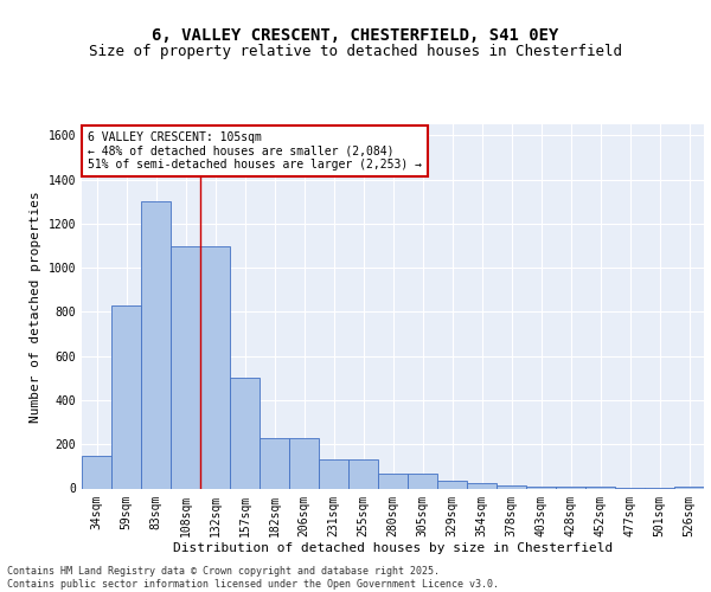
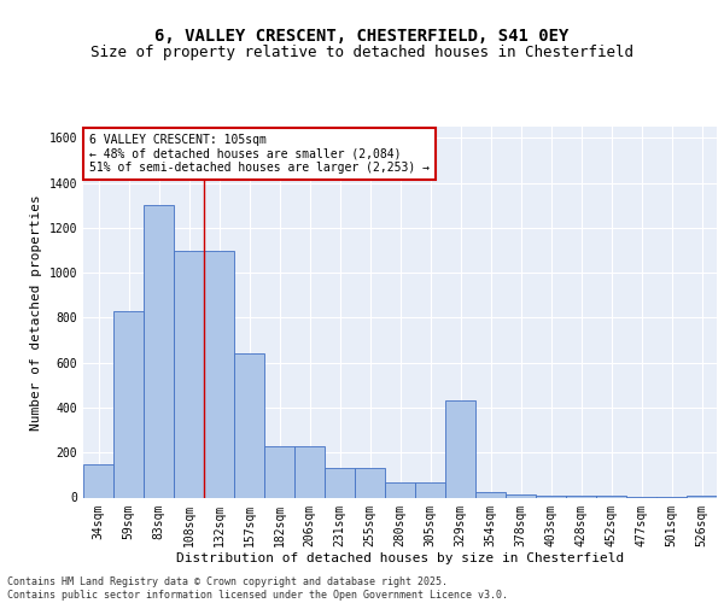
157sqm: 500 -> 640
329sqm: 40 -> 430
